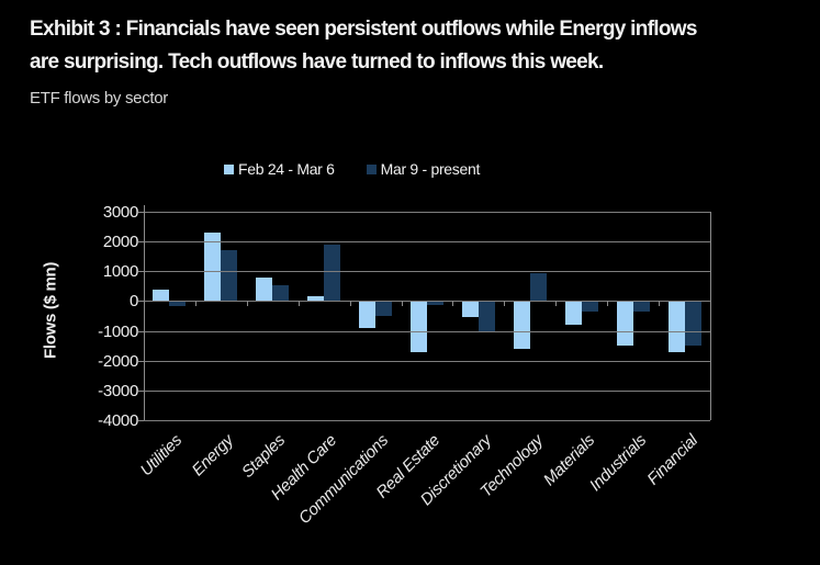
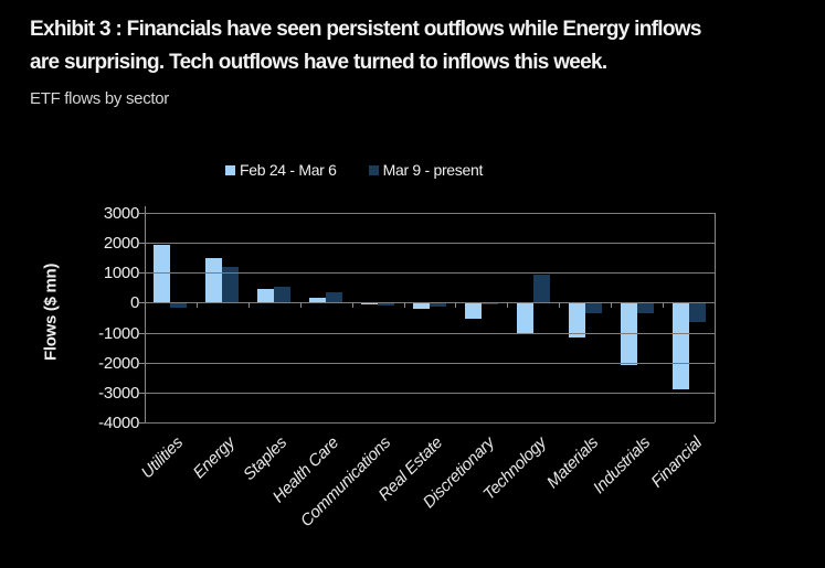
Feb 24 - Mar 6/Utilities: 400 -> 2000
Feb 24 - Mar 6/Energy: 2300 -> 1500
Mar 9 - present/Energy: 1700 -> 1200
Feb 24 - Mar 6/Staples: 800 -> 400
Mar 9 - present/Health Care: 1900 -> 400
Feb 24 - Mar 6/Communications: -900 -> -100
Mar 9 - present/Communications: -500 -> -100
Feb 24 - Mar 6/Real Estate: -1700 -> -200
Mar 9 - present/Discretionary: -1000 -> -100
Feb 24 - Mar 6/Technology: -1600 -> -1000
Feb 24 - Mar 6/Materials: -800 -> -1200
Feb 24 - Mar 6/Industrials: -1500 -> -2100
Feb 24 - Mar 6/Financial: -1700 -> -2900
Mar 9 - present/Financial: -1500 -> -600
